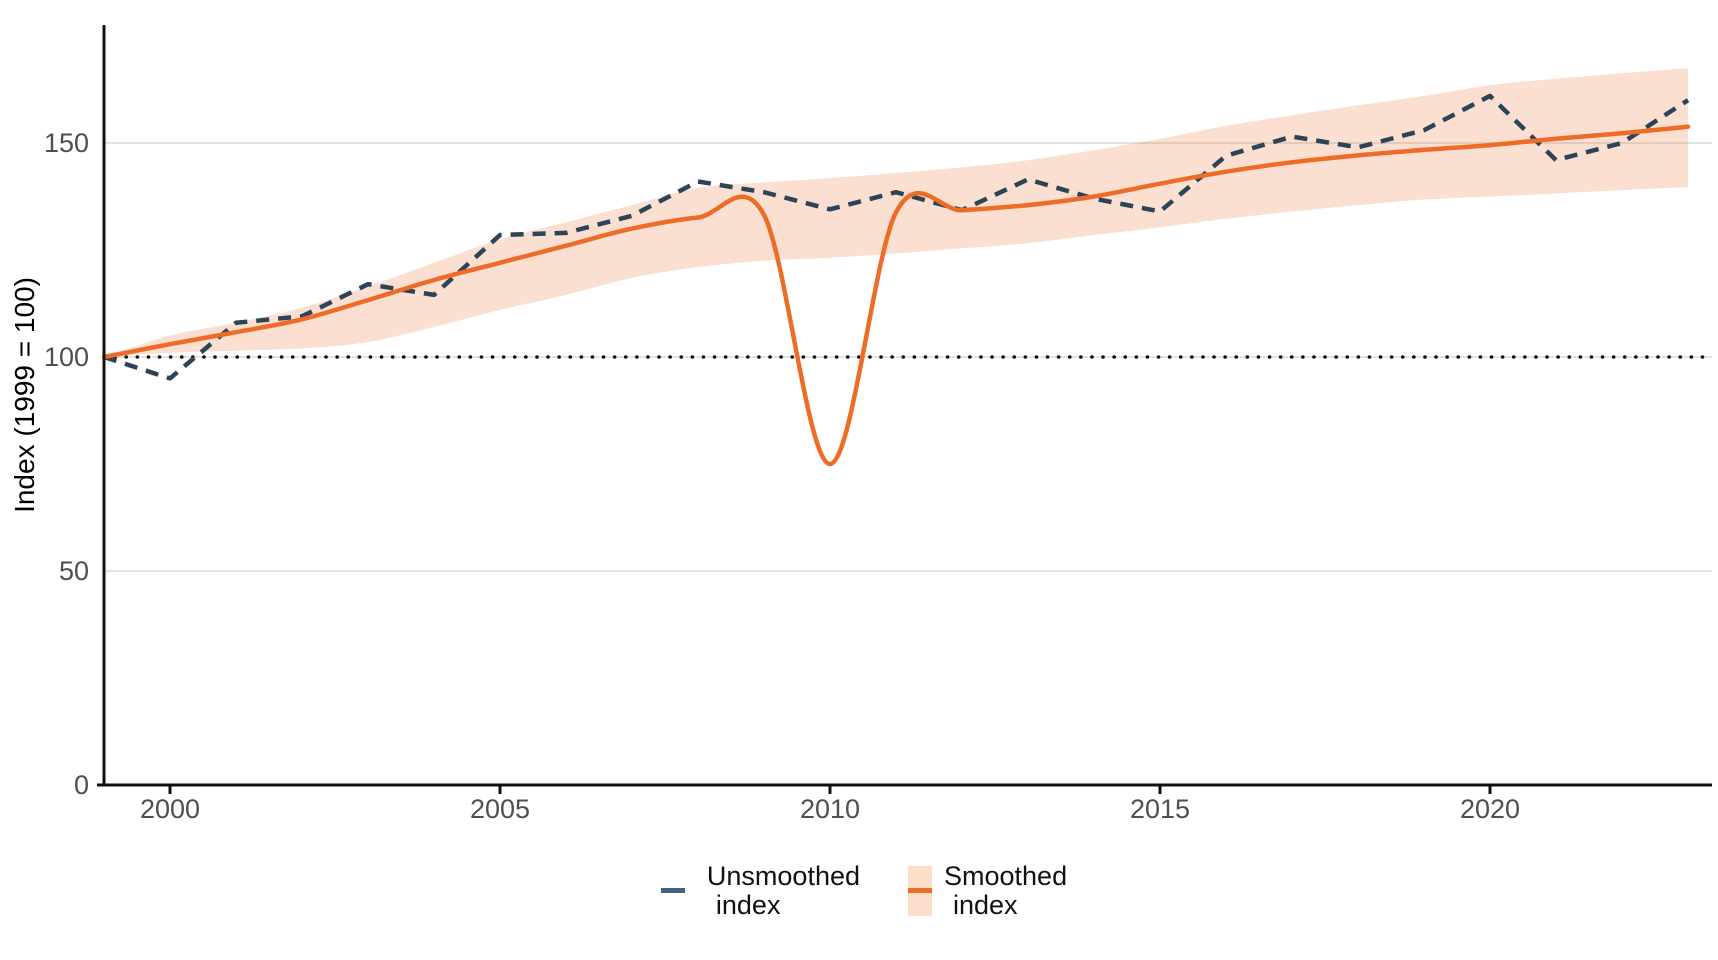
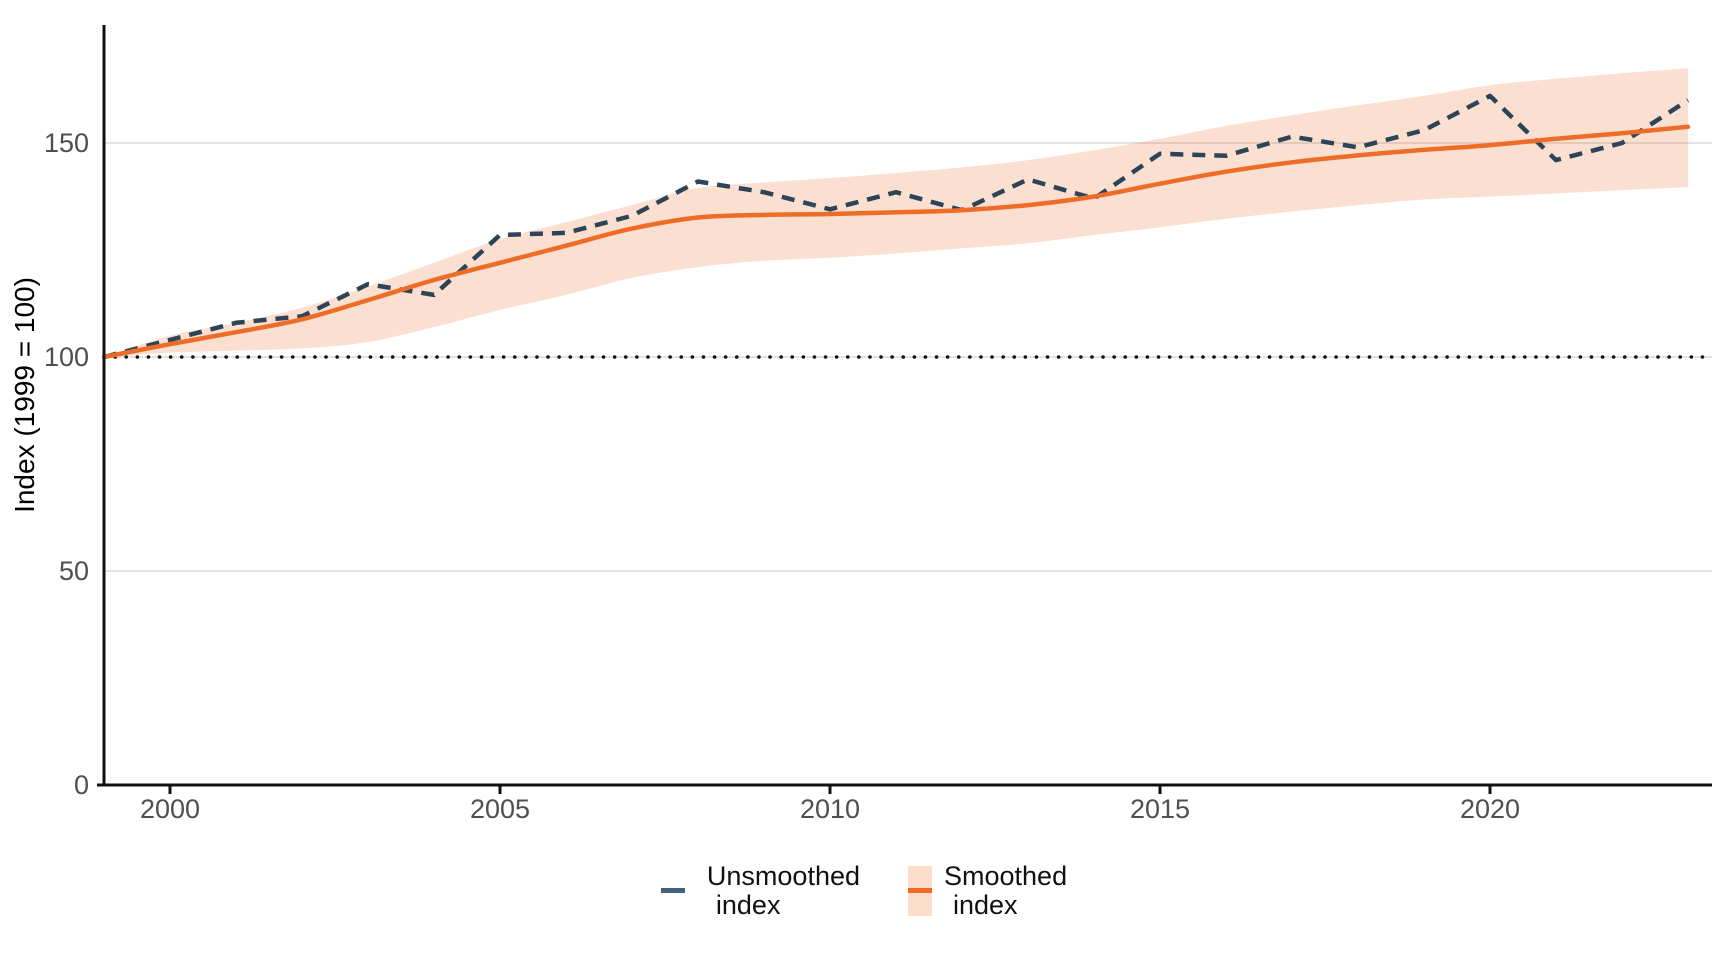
Unsmoothed index/2000: 95 -> 104
Smoothed index/2010: 75 -> 133
Unsmoothed index/2015: 134 -> 148
